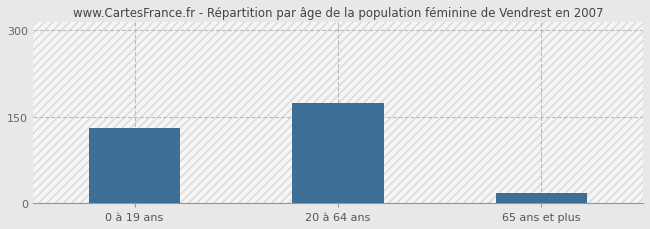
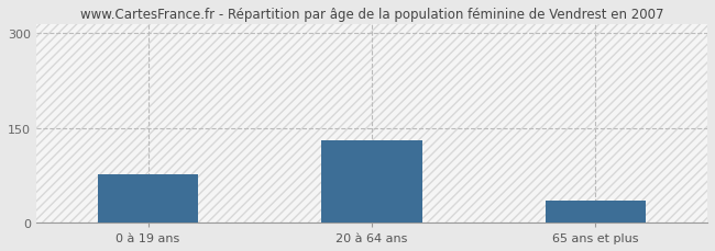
0 à 19 ans: 130 -> 76
20 à 64 ans: 173 -> 130
65 ans et plus: 17 -> 34
